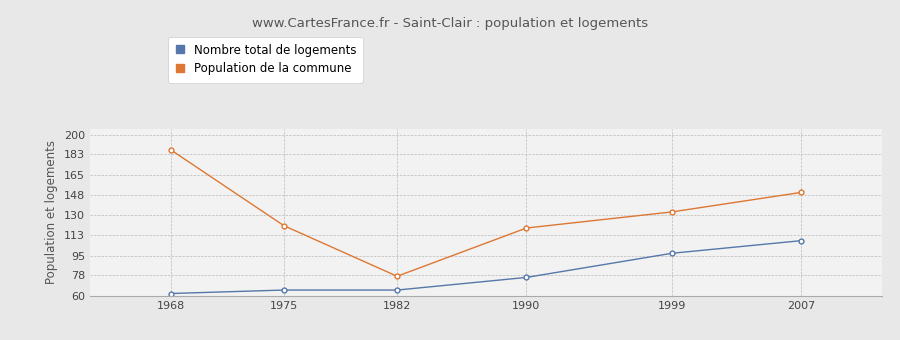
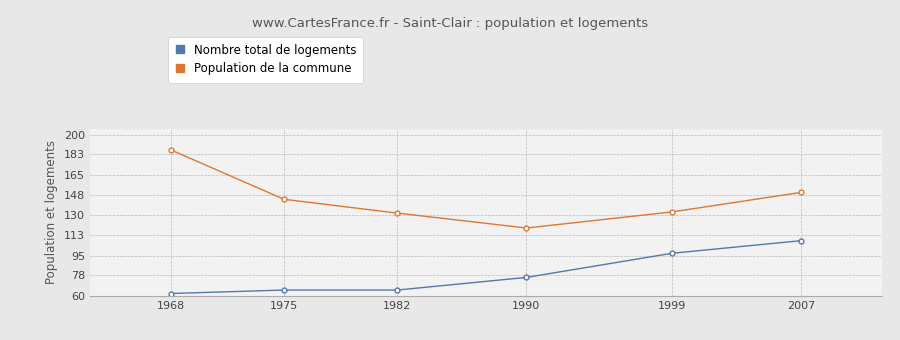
Population de la commune/1975: 121 -> 144
Population de la commune/1982: 77 -> 132
